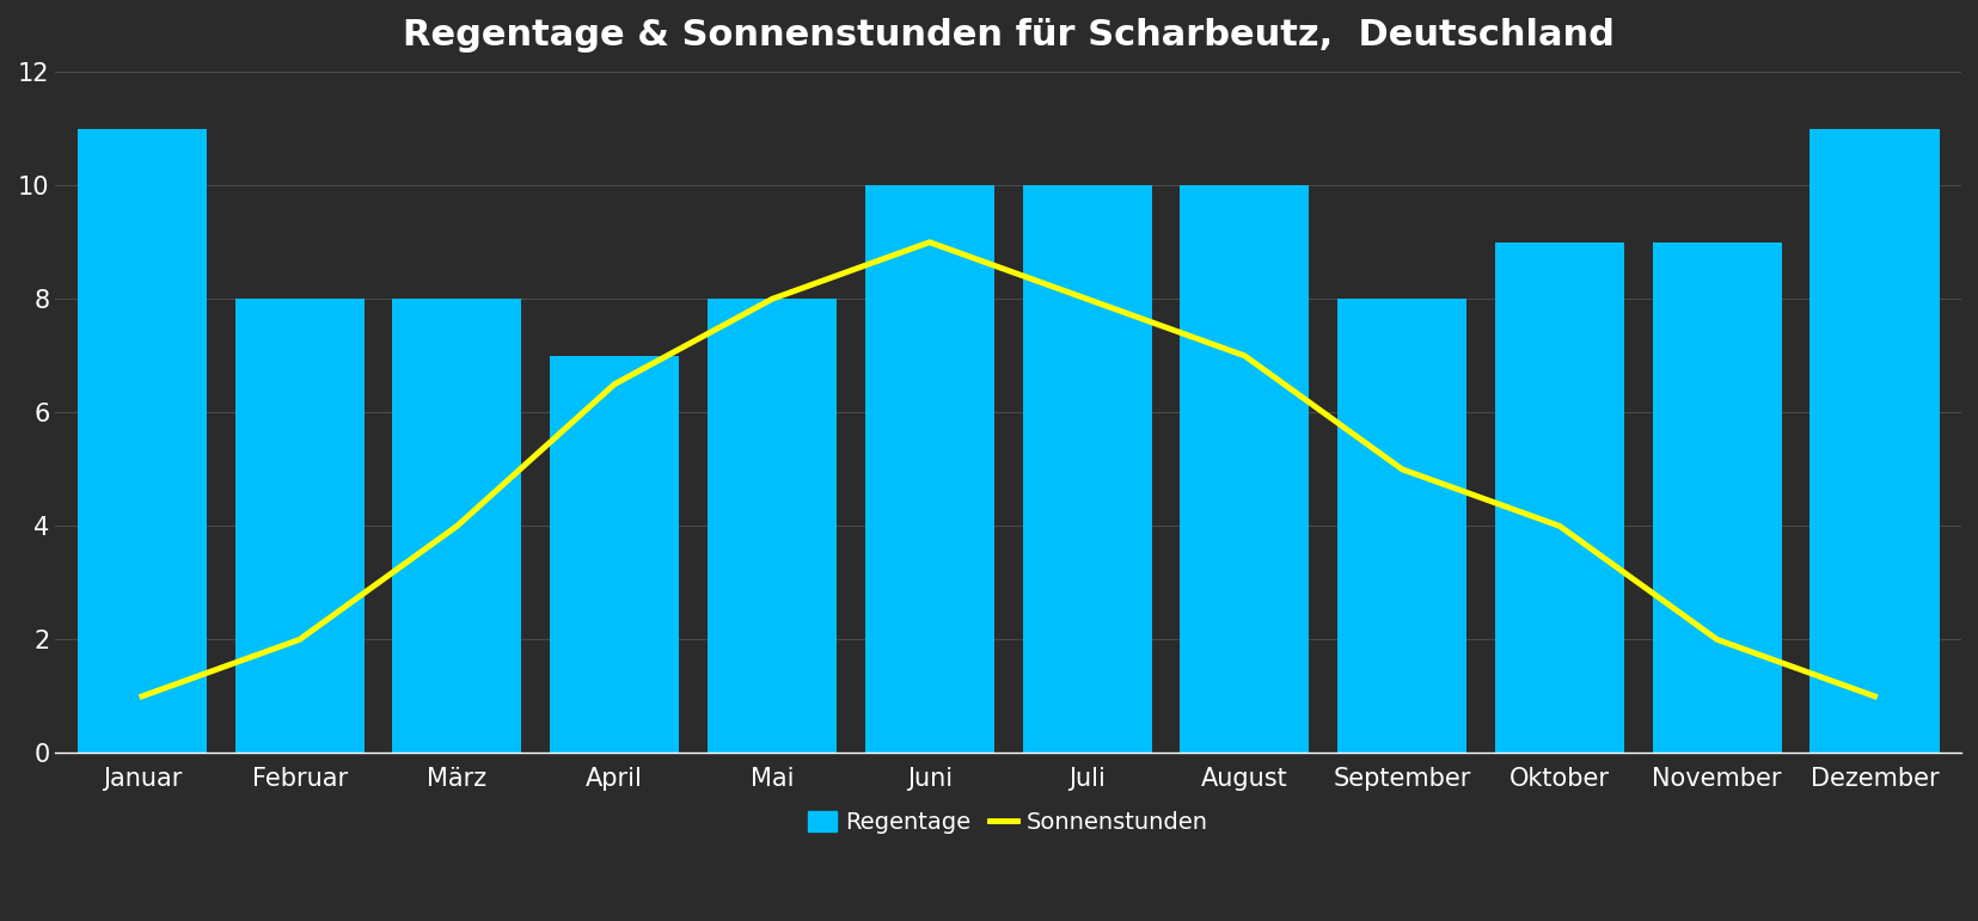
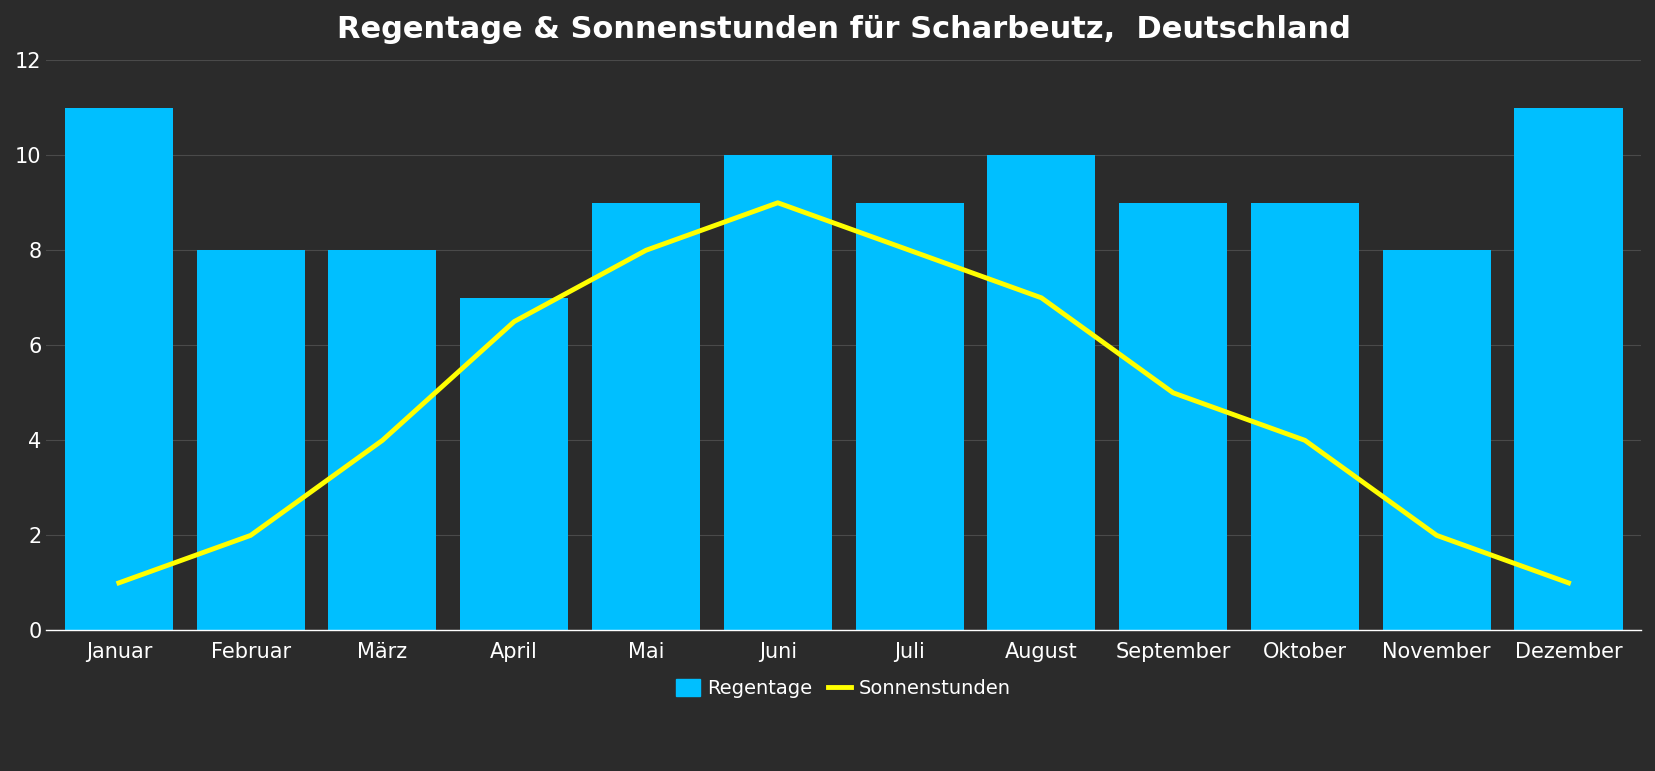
Regentage/Mai: 8 -> 9
Regentage/Juli: 10 -> 9
Regentage/September: 8 -> 9
Regentage/November: 9 -> 8
